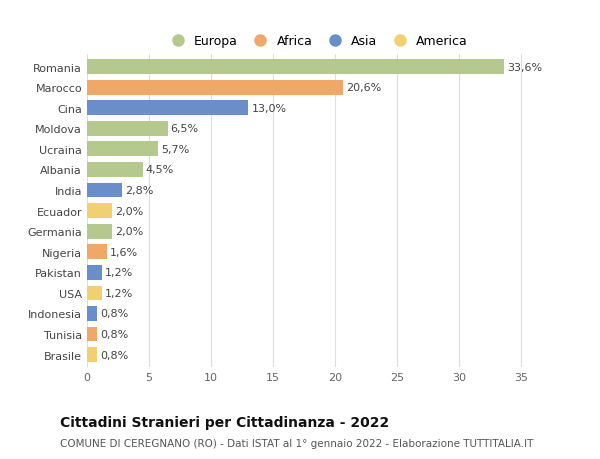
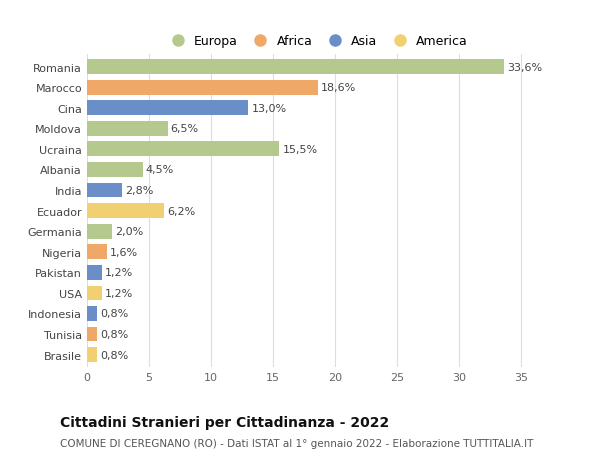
Marocco: 20,6% -> 18,6%
Ucraina: 5,7% -> 15,5%
Ecuador: 2,0% -> 6,2%
